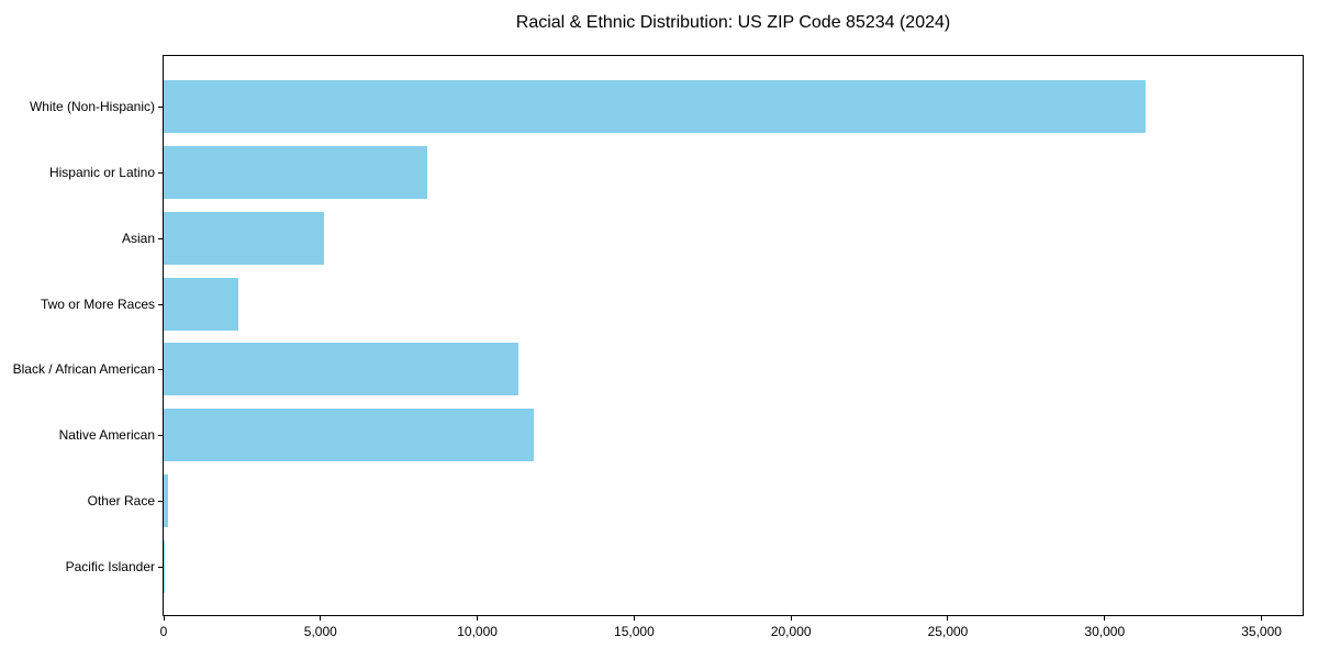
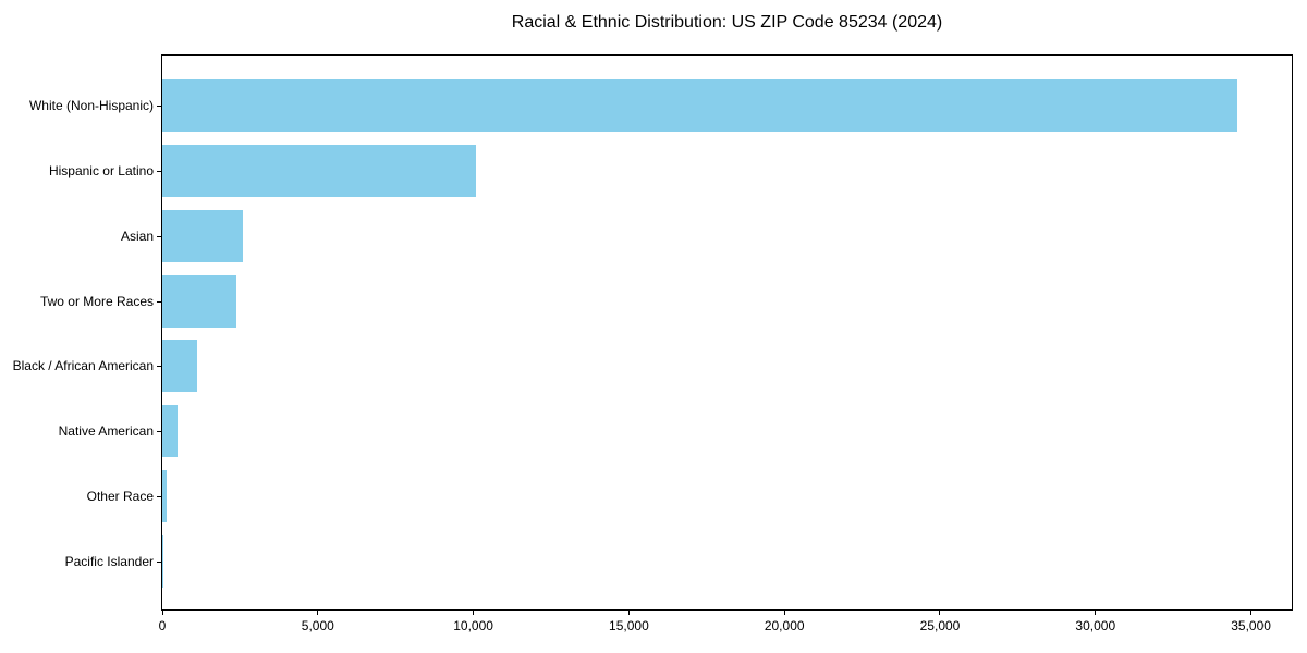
White (Non-Hispanic): 31300 -> 34600
Hispanic or Latino: 8400 -> 10100
Asian: 5100 -> 2600
Black / African American: 11300 -> 1100
Native American: 11800 -> 500
